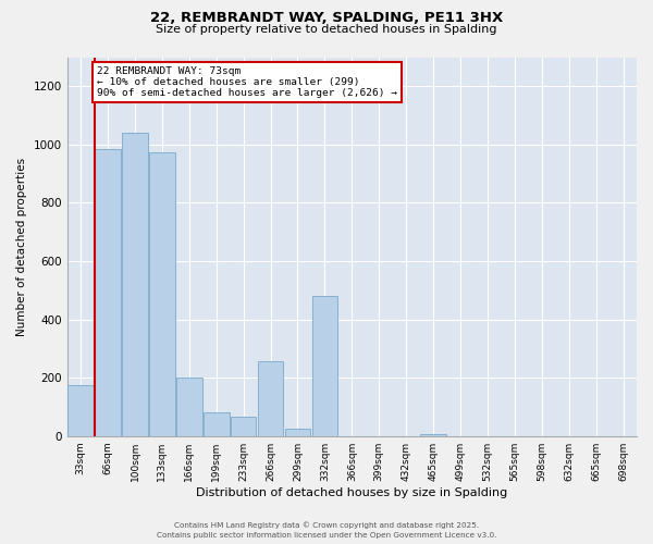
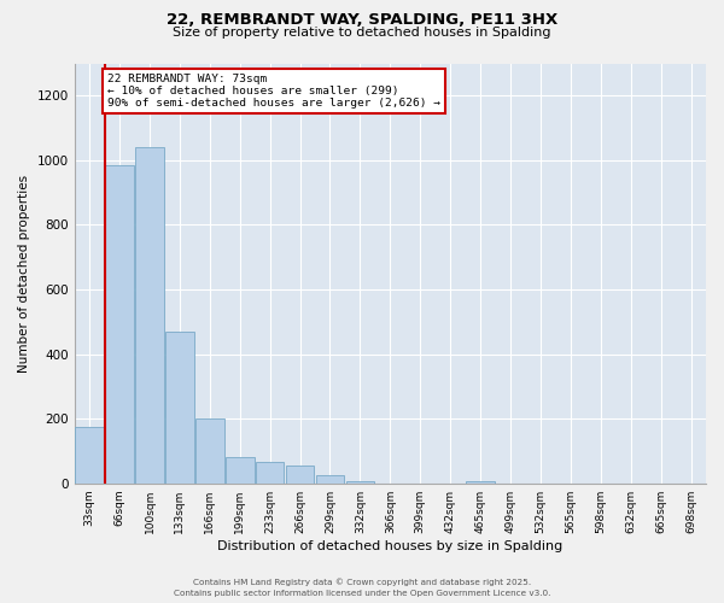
133sqm: 975 -> 470
266sqm: 255 -> 55
332sqm: 480 -> 5
